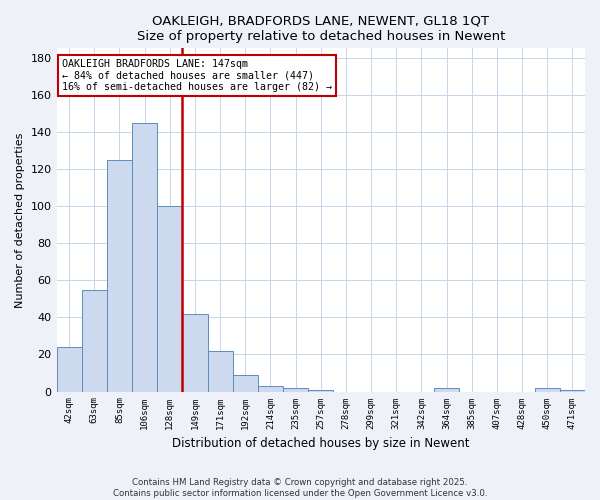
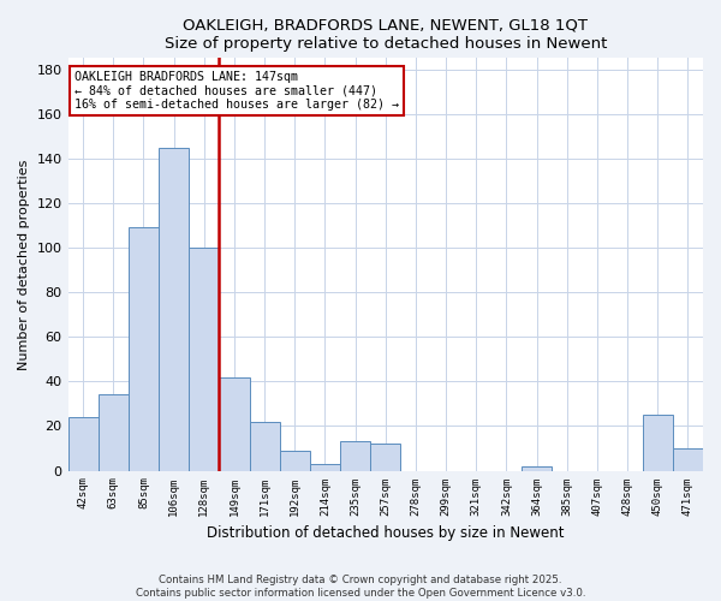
63sqm: 55 -> 34
85sqm: 125 -> 109
235sqm: 2 -> 13
257sqm: 1 -> 12
450sqm: 2 -> 25
471sqm: 1 -> 10
